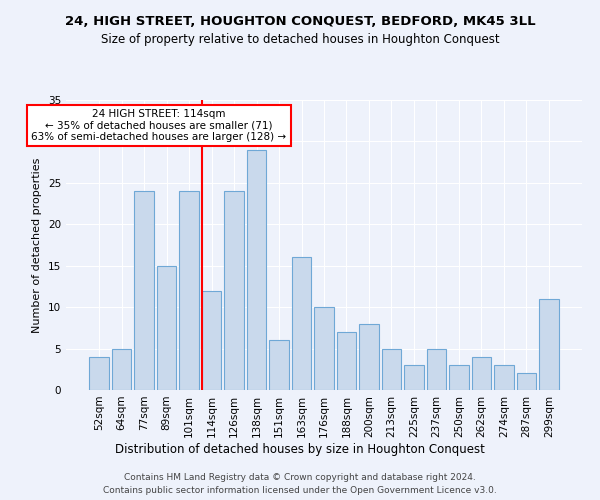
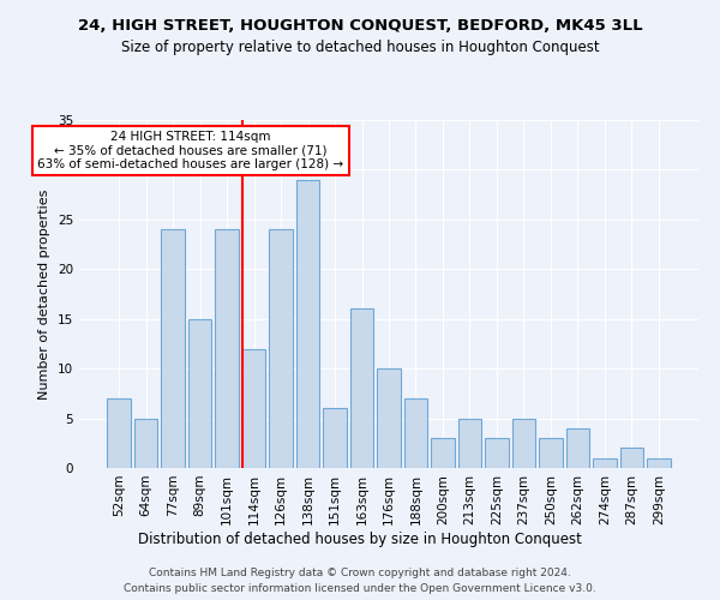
52sqm: 4 -> 7
200sqm: 8 -> 3
274sqm: 3 -> 1
299sqm: 11 -> 1
